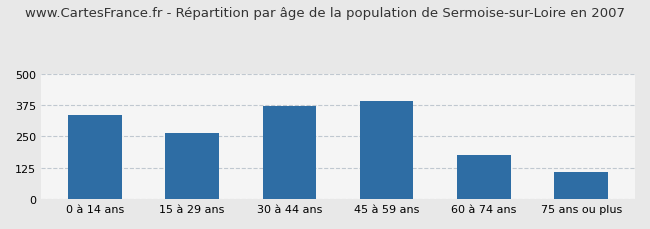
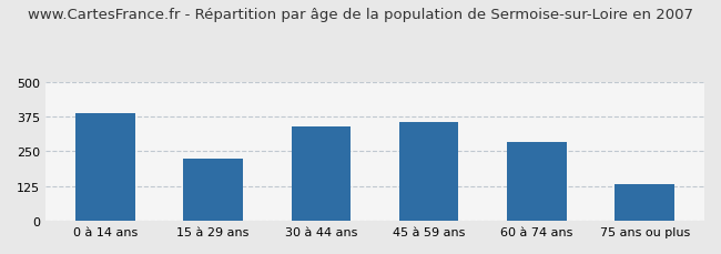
0 à 14 ans: 335 -> 385
15 à 29 ans: 262 -> 225
30 à 44 ans: 370 -> 340
45 à 59 ans: 390 -> 355
60 à 74 ans: 175 -> 285
75 ans ou plus: 110 -> 130
